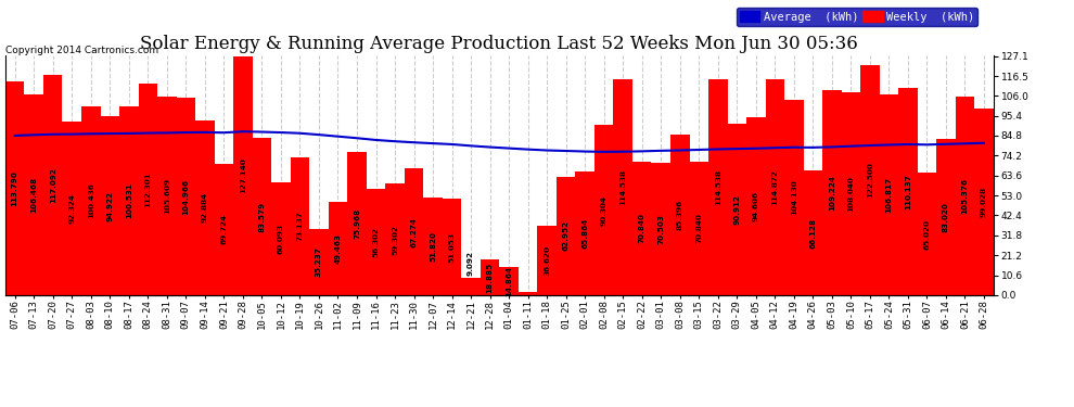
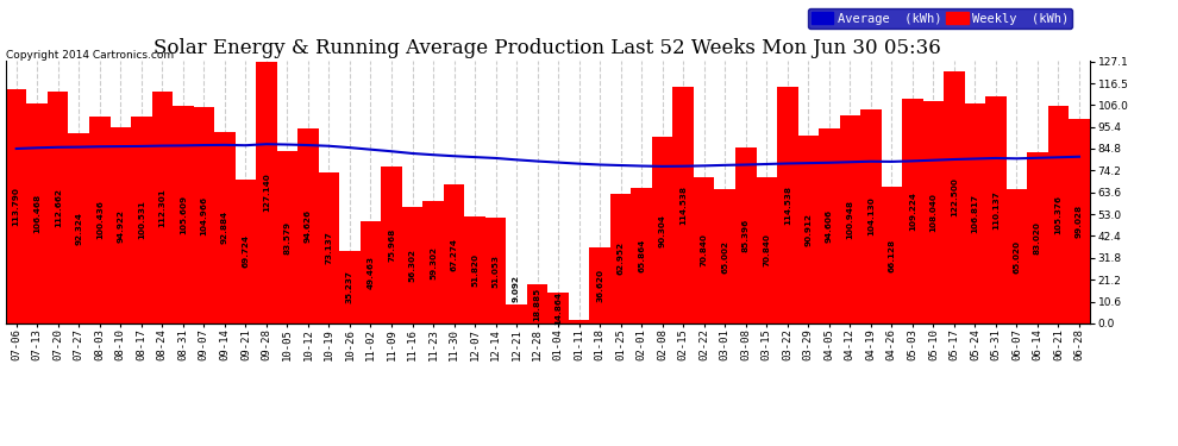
Weekly (kWh)/07-20: 117.092 -> 112.662
Weekly (kWh)/10-12: 60.093 -> 94.626
Weekly (kWh)/03-01: 70.503 -> 65.002
Weekly (kWh)/04-12: 114.872 -> 100.948
